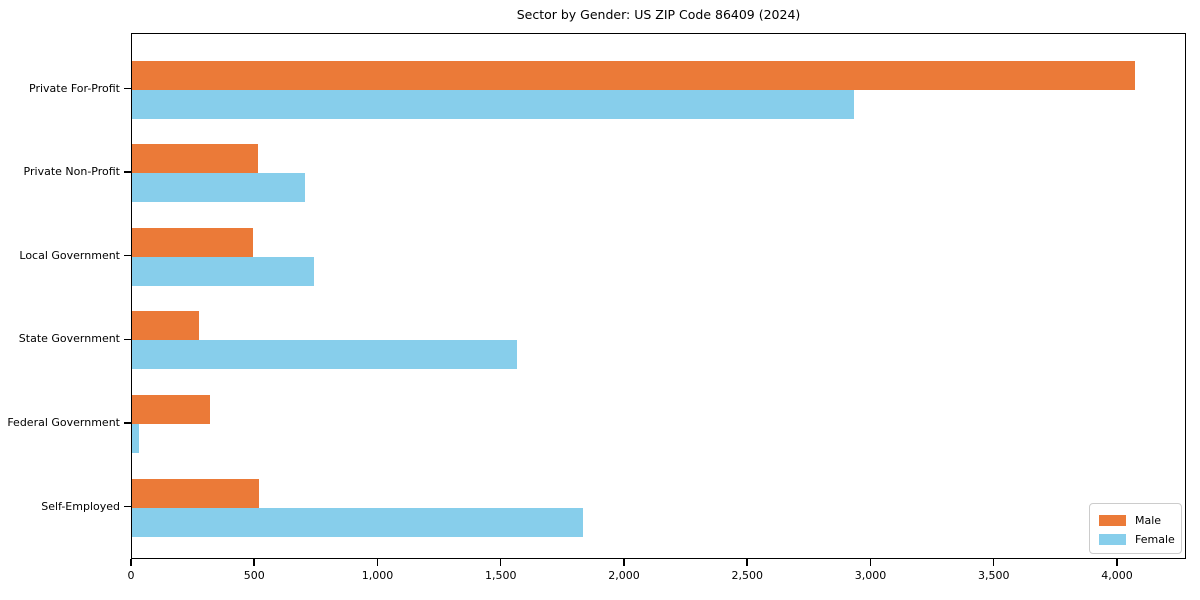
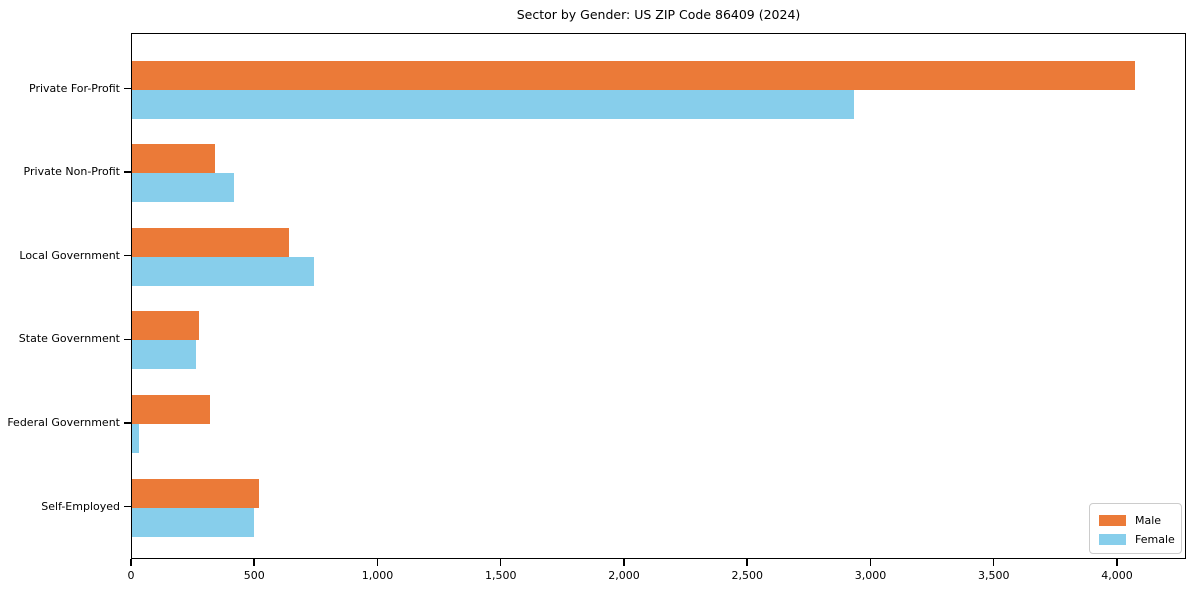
Male/Private Non-Profit: 510 -> 340
Female/Private Non-Profit: 700 -> 420
Male/Local Government: 490 -> 640
Female/State Government: 1560 -> 260
Female/Self-Employed: 1830 -> 500
